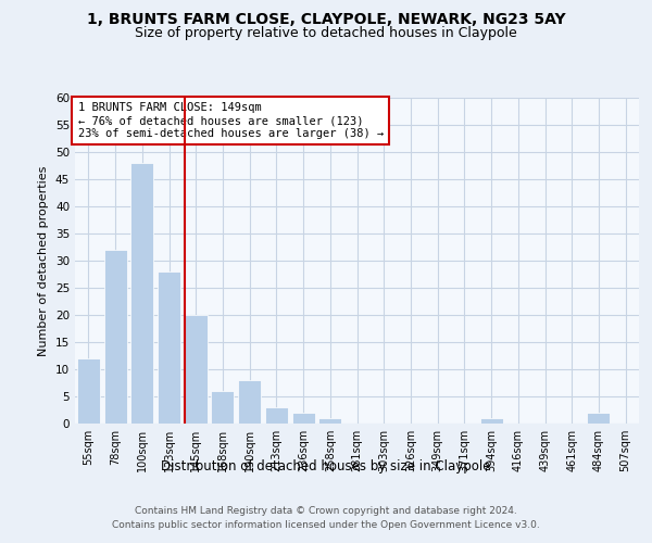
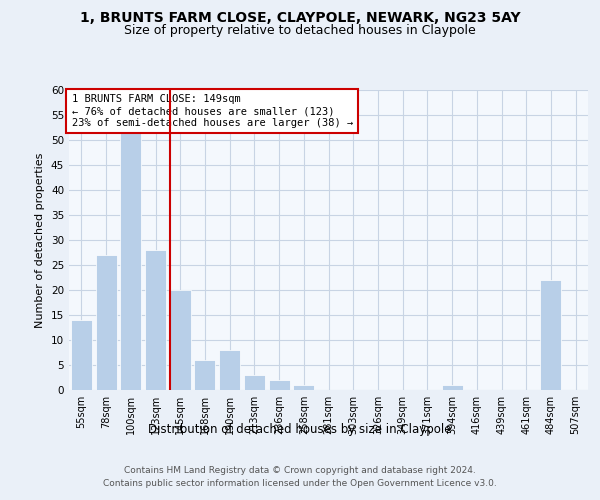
55sqm: 12 -> 14
78sqm: 32 -> 27
100sqm: 48 -> 52
484sqm: 2 -> 22
